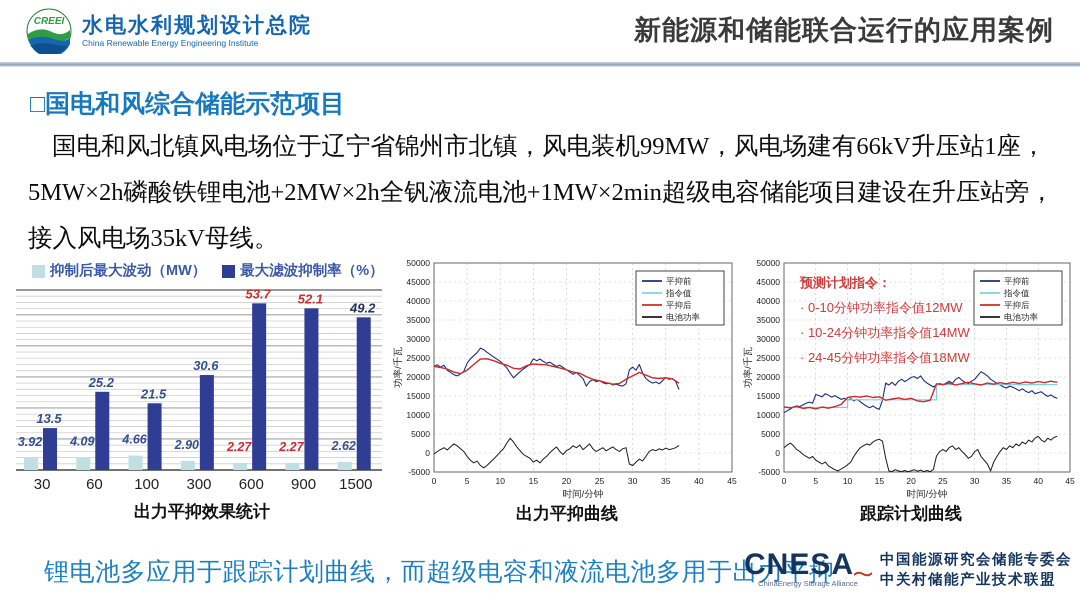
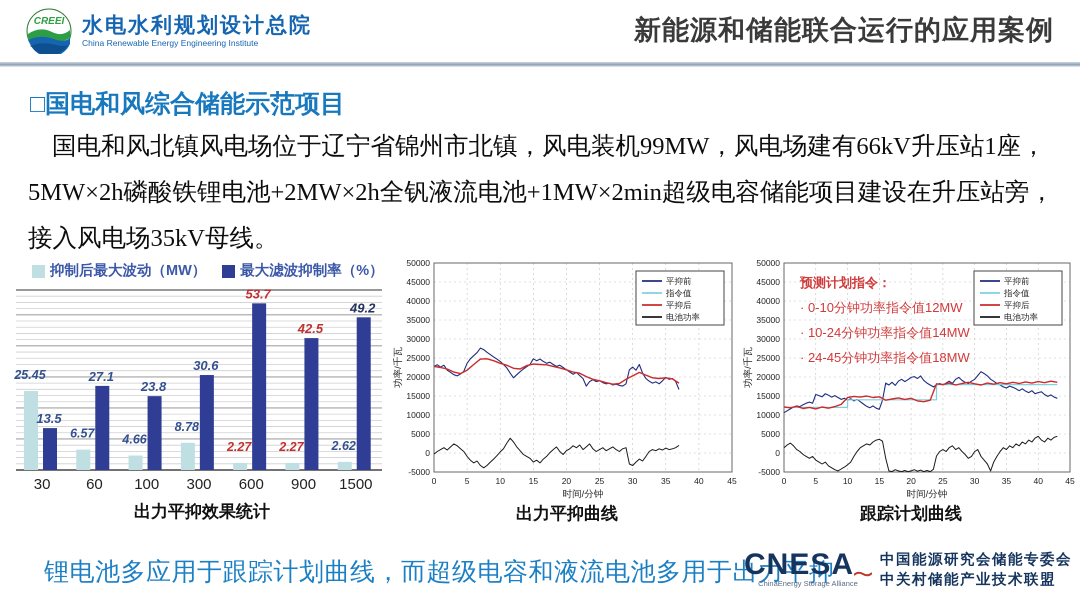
出力平抑效果统计/抑制后最大波动（MW）/30: 3.92 -> 25.45
出力平抑效果统计/抑制后最大波动（MW）/60: 4.09 -> 6.57
出力平抑效果统计/最大滤波抑制率（%）/60: 25.2 -> 27.1
出力平抑效果统计/最大滤波抑制率（%）/100: 21.5 -> 23.8
出力平抑效果统计/抑制后最大波动（MW）/300: 2.90 -> 8.78
出力平抑效果统计/最大滤波抑制率（%）/900: 52.1 -> 42.5
